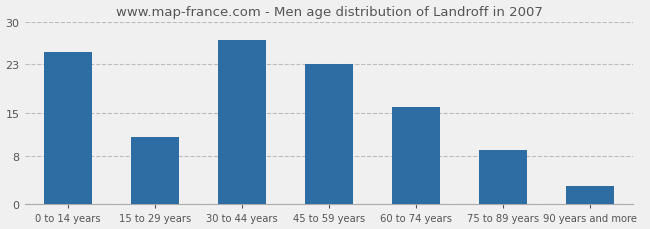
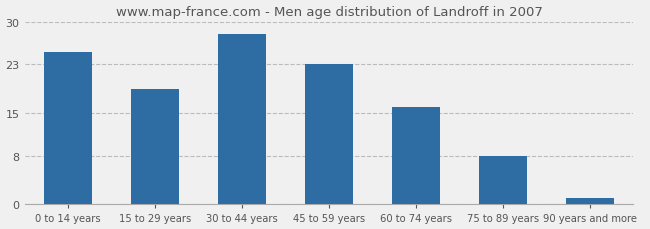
15 to 29 years: 11 -> 19
30 to 44 years: 27 -> 28
75 to 89 years: 9 -> 8
90 years and more: 3 -> 1
